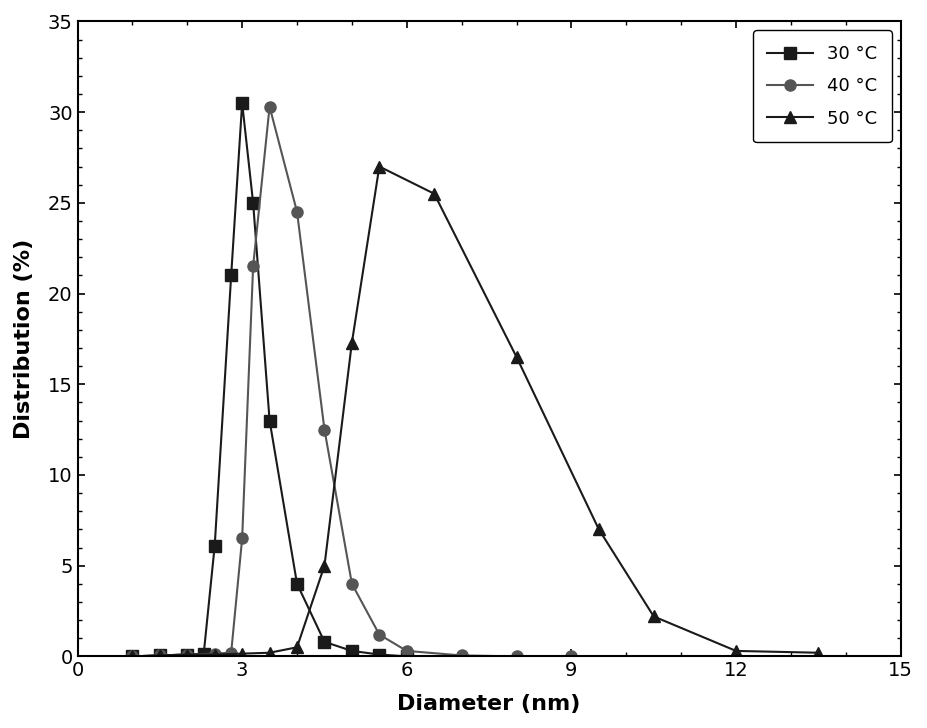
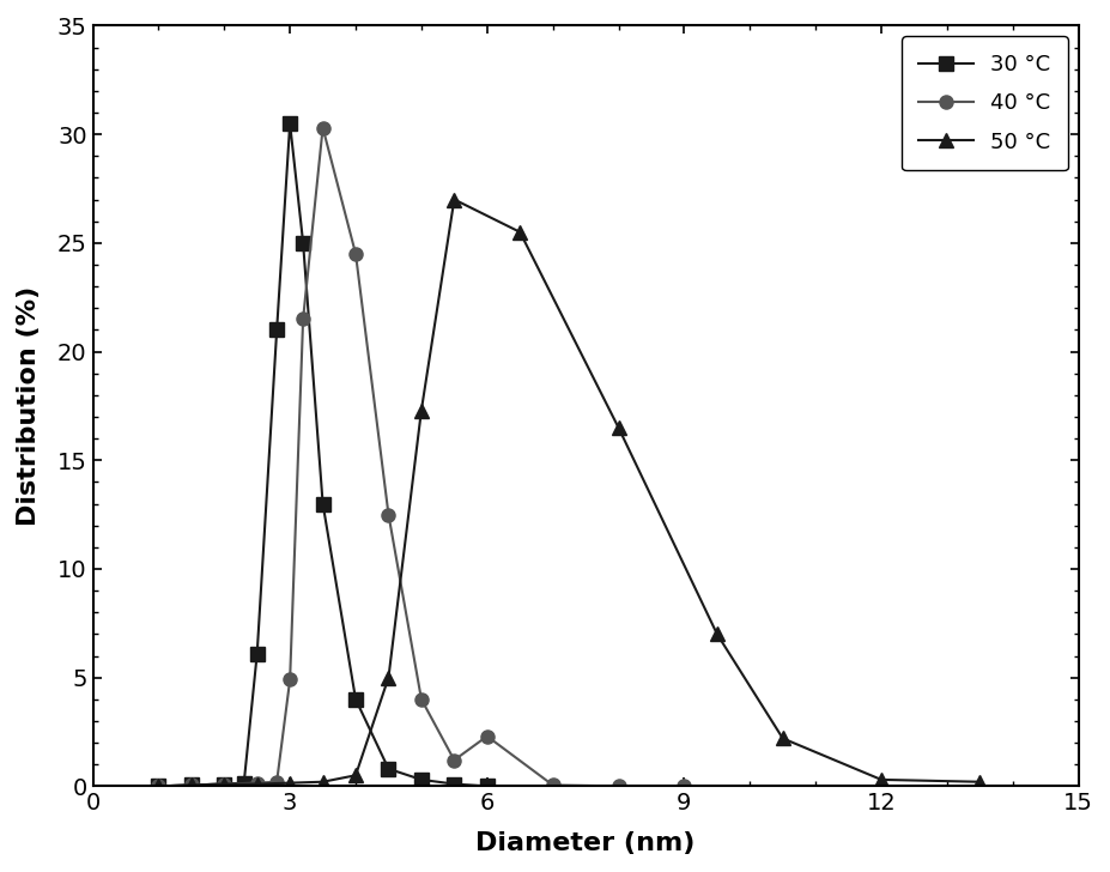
40 °C/3: 6.5 -> 4.9
40 °C/6: 0.3 -> 2.3
